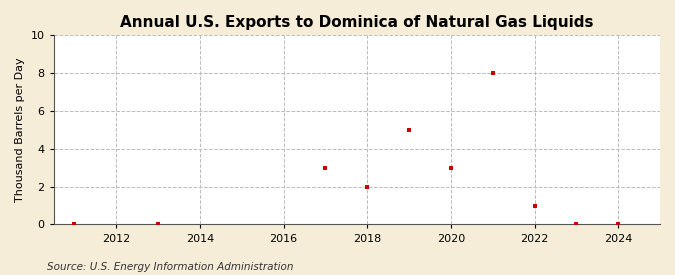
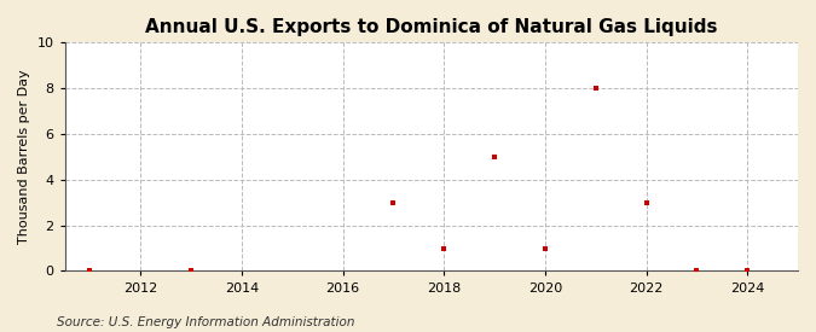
2018: 2 -> 1
2020: 3 -> 1
2022: 1 -> 3
